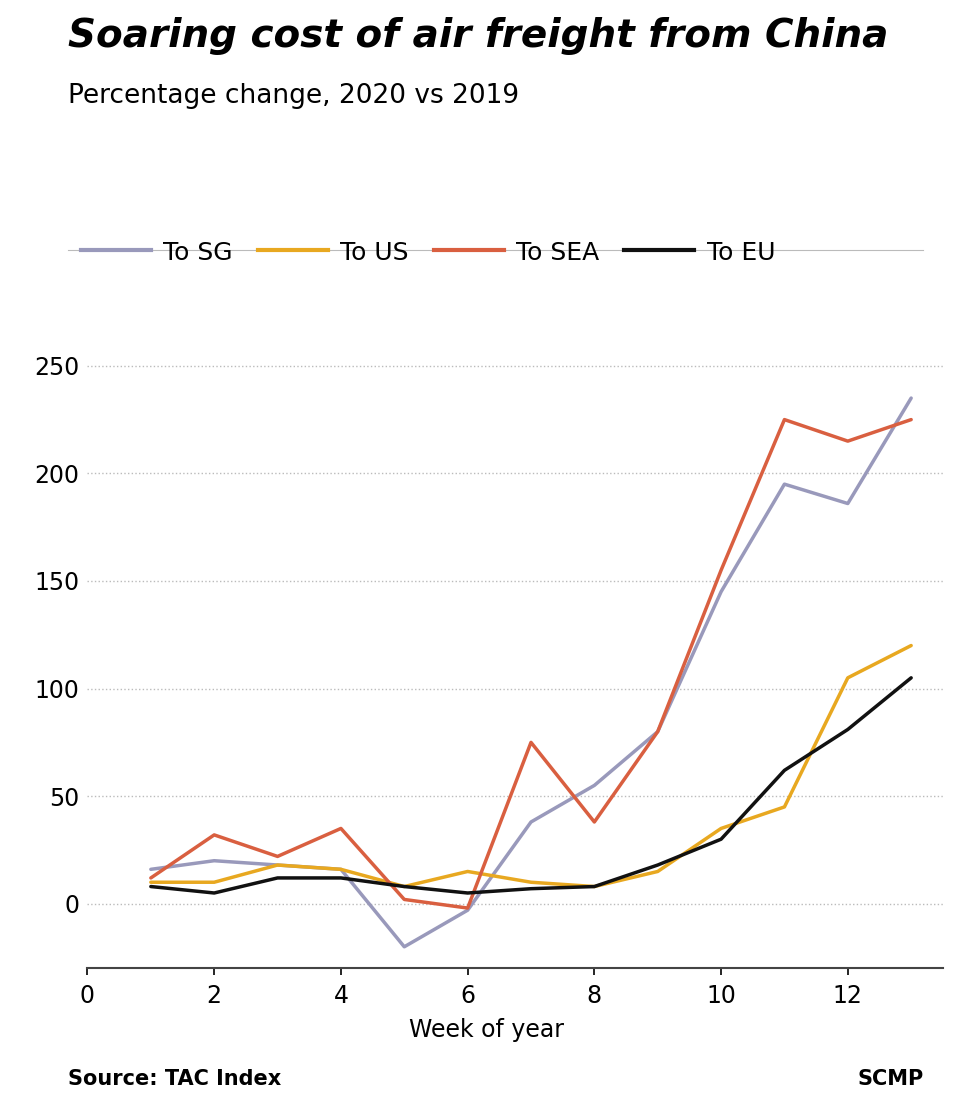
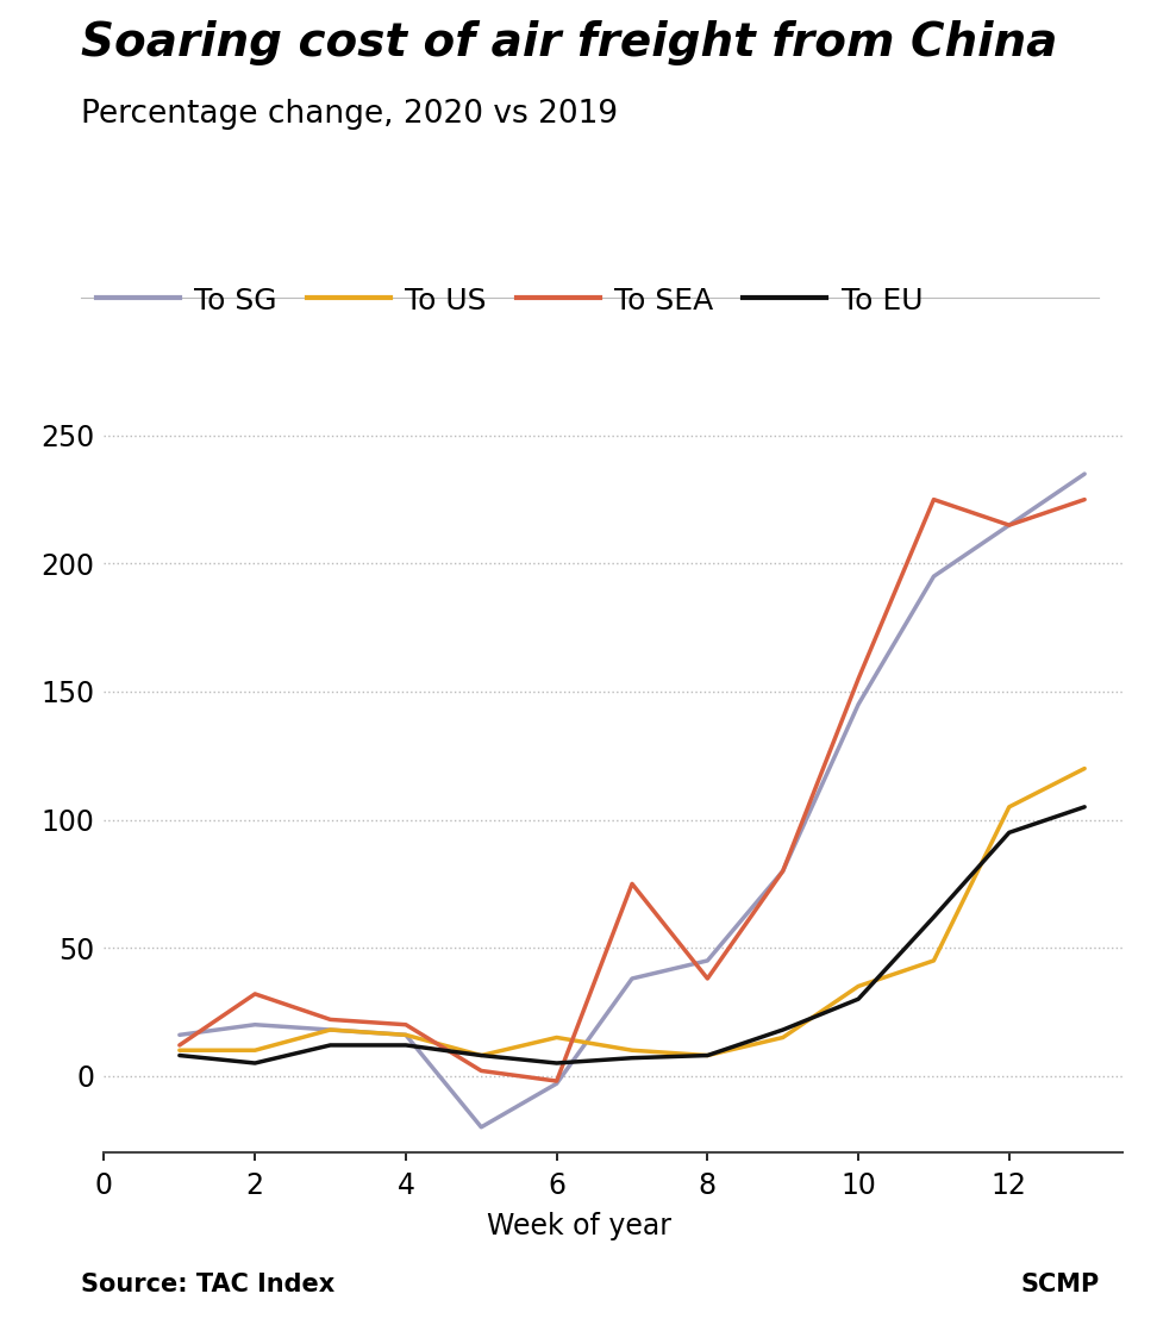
To SEA/4: 35 -> 20
To SG/8: 55 -> 45
To SG/12: 186 -> 215
To EU/12: 81 -> 95
